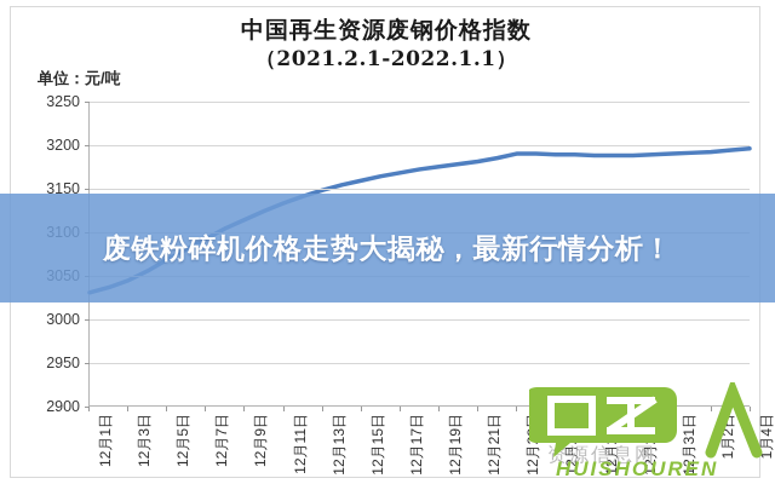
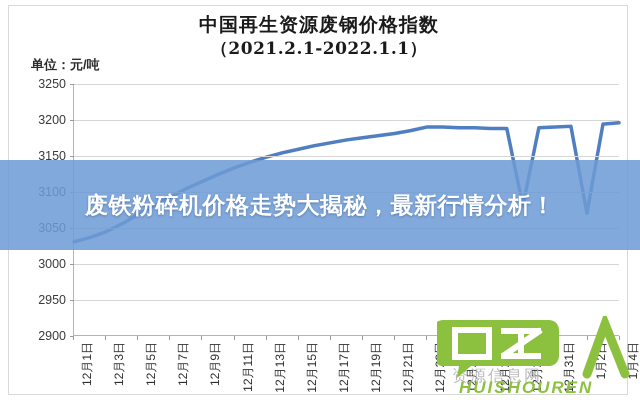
12月29日: 3190 -> 3080
1月2日: 3190 -> 3070
